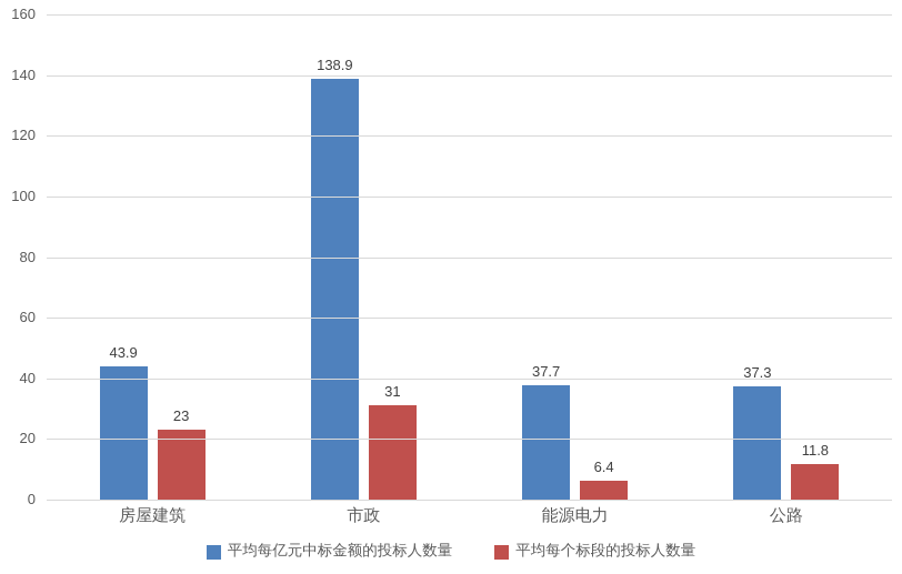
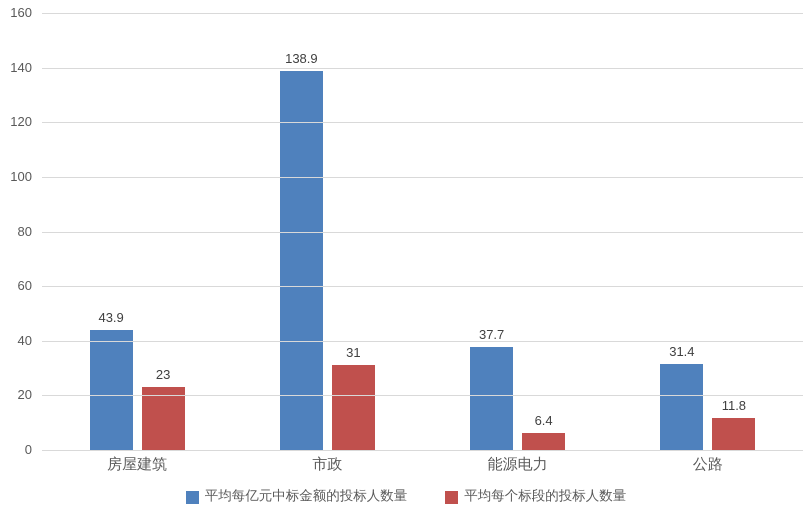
平均每亿元中标金额的投标人数量/公路: 37.3 -> 31.4
